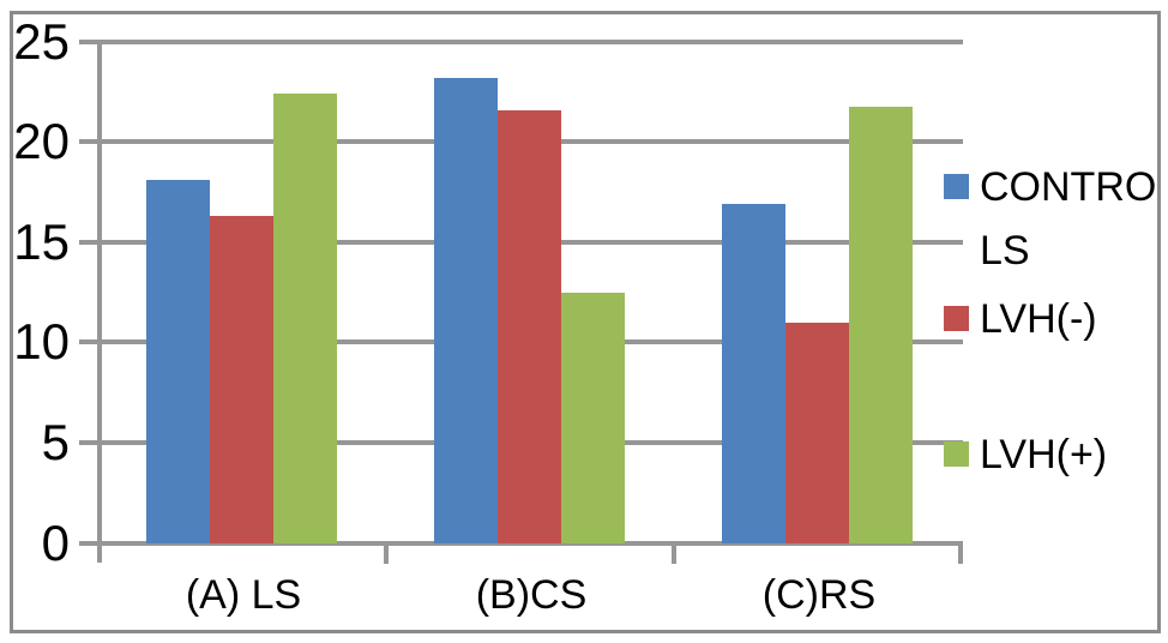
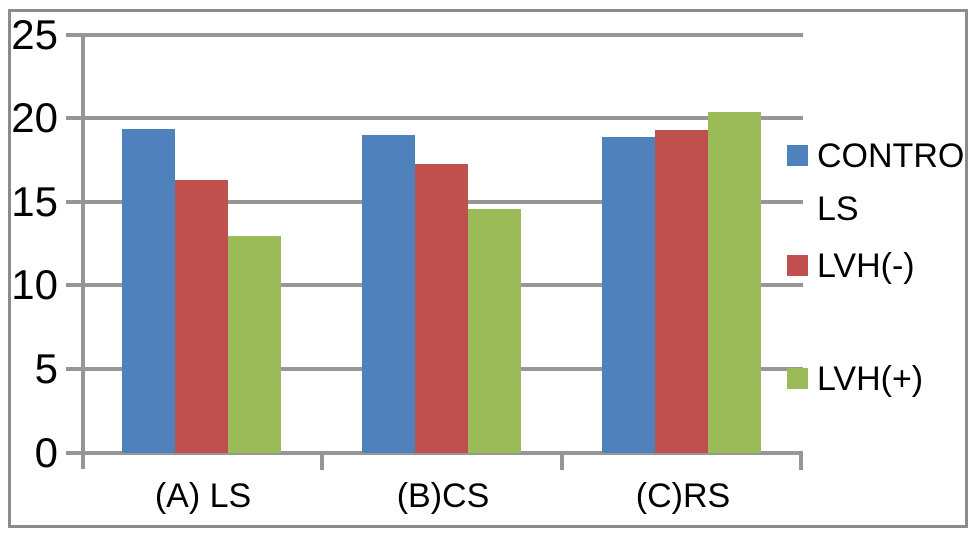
CONTROLS/(A) LS: 18.1 -> 19.4
LVH(+)/(A) LS: 22.4 -> 13.0
CONTROLS/(B)CS: 23.2 -> 19.0
LVH(-)/(B)CS: 21.6 -> 17.3
LVH(+)/(B)CS: 12.5 -> 14.6
CONTROLS/(C)RS: 16.9 -> 18.9
LVH(-)/(C)RS: 11.0 -> 19.3
LVH(+)/(C)RS: 21.8 -> 20.4
